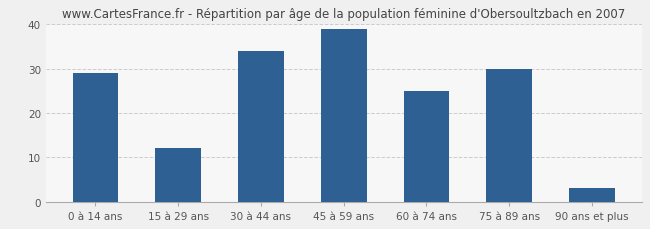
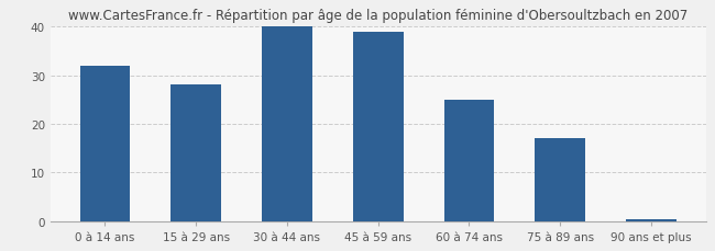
0 à 14 ans: 29.0 -> 32.0
15 à 29 ans: 12.0 -> 28.0
30 à 44 ans: 34.0 -> 40.0
75 à 89 ans: 30.0 -> 17.0
90 ans et plus: 3.0 -> 0.4
